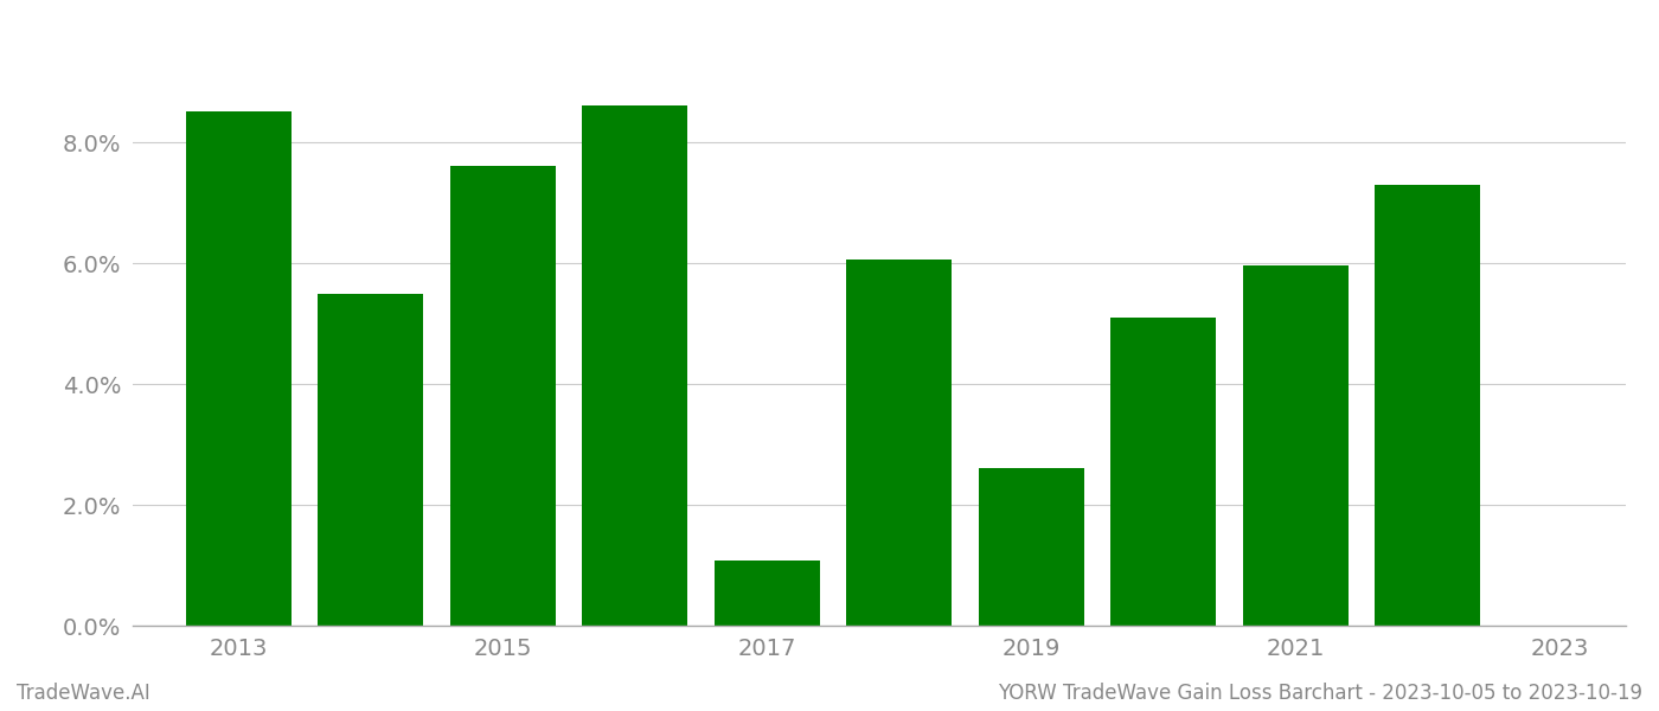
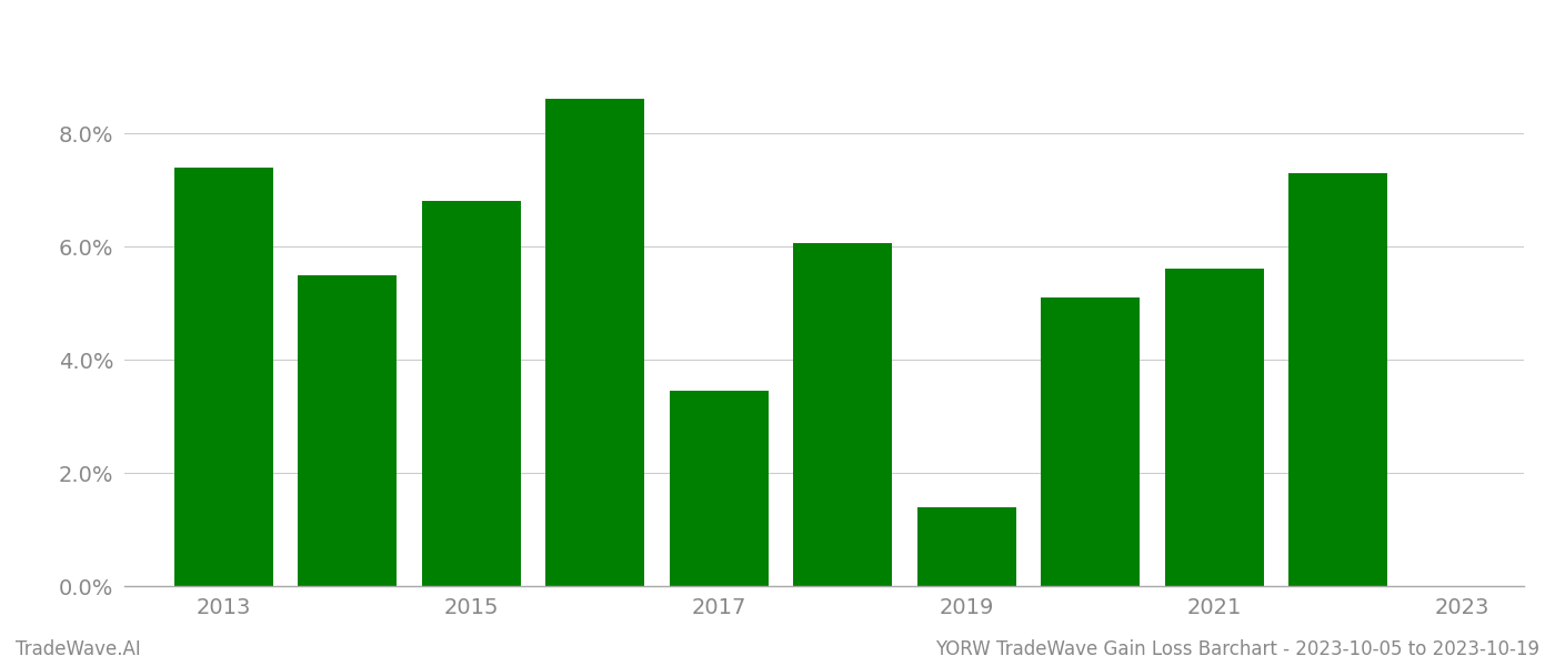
2013: 8.50% -> 7.40%
2015: 7.60% -> 6.80%
2017: 1.08% -> 3.45%
2019: 2.60% -> 1.40%
2021: 5.96% -> 5.60%
